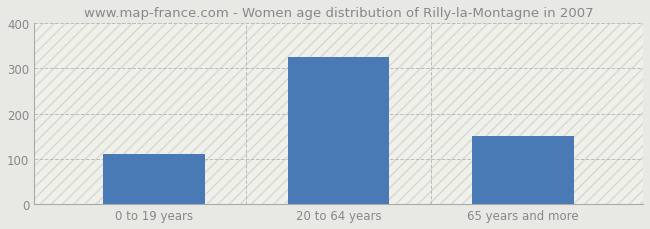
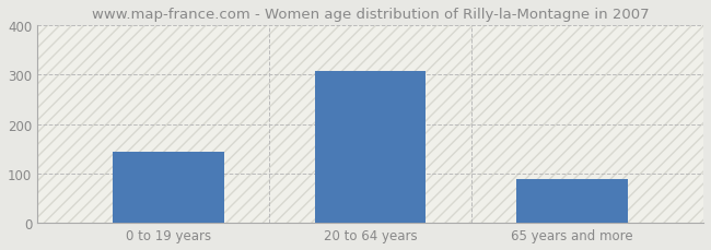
0 to 19 years: 110 -> 143
20 to 64 years: 325 -> 307
65 years and more: 150 -> 88
